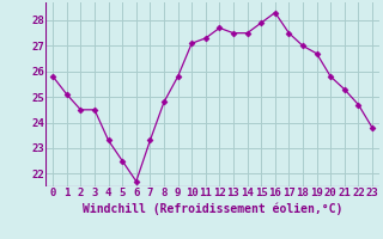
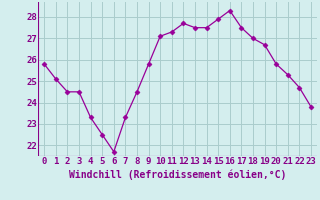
8: 24.8 -> 24.5
